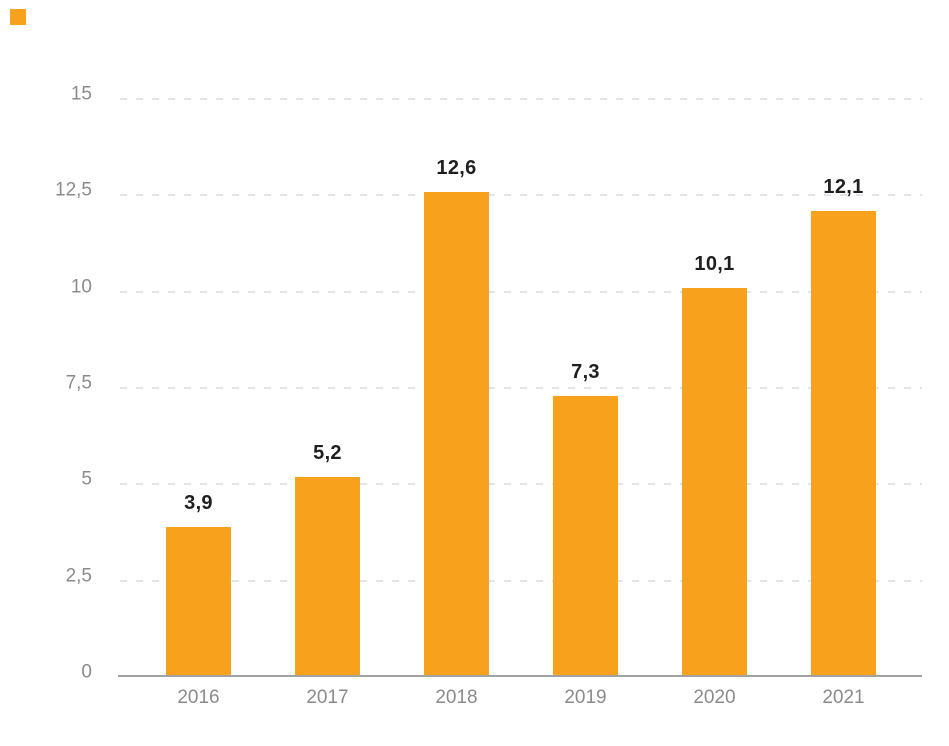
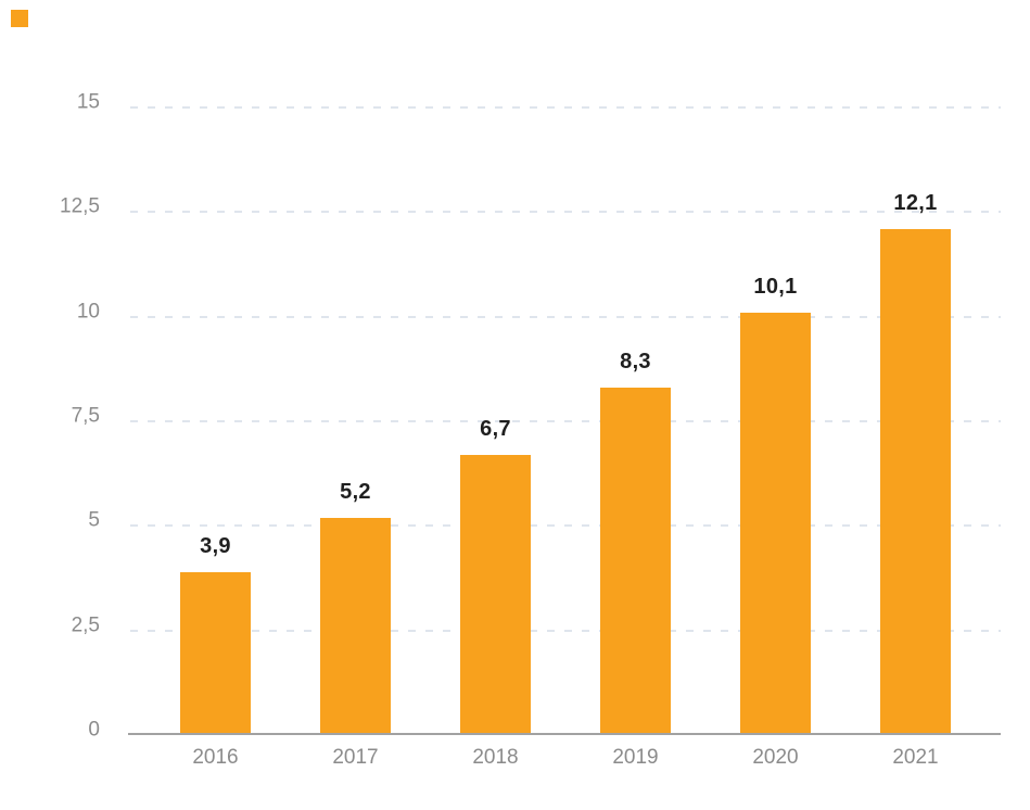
2018: 12,6 -> 6,7
2019: 7,3 -> 8,3
